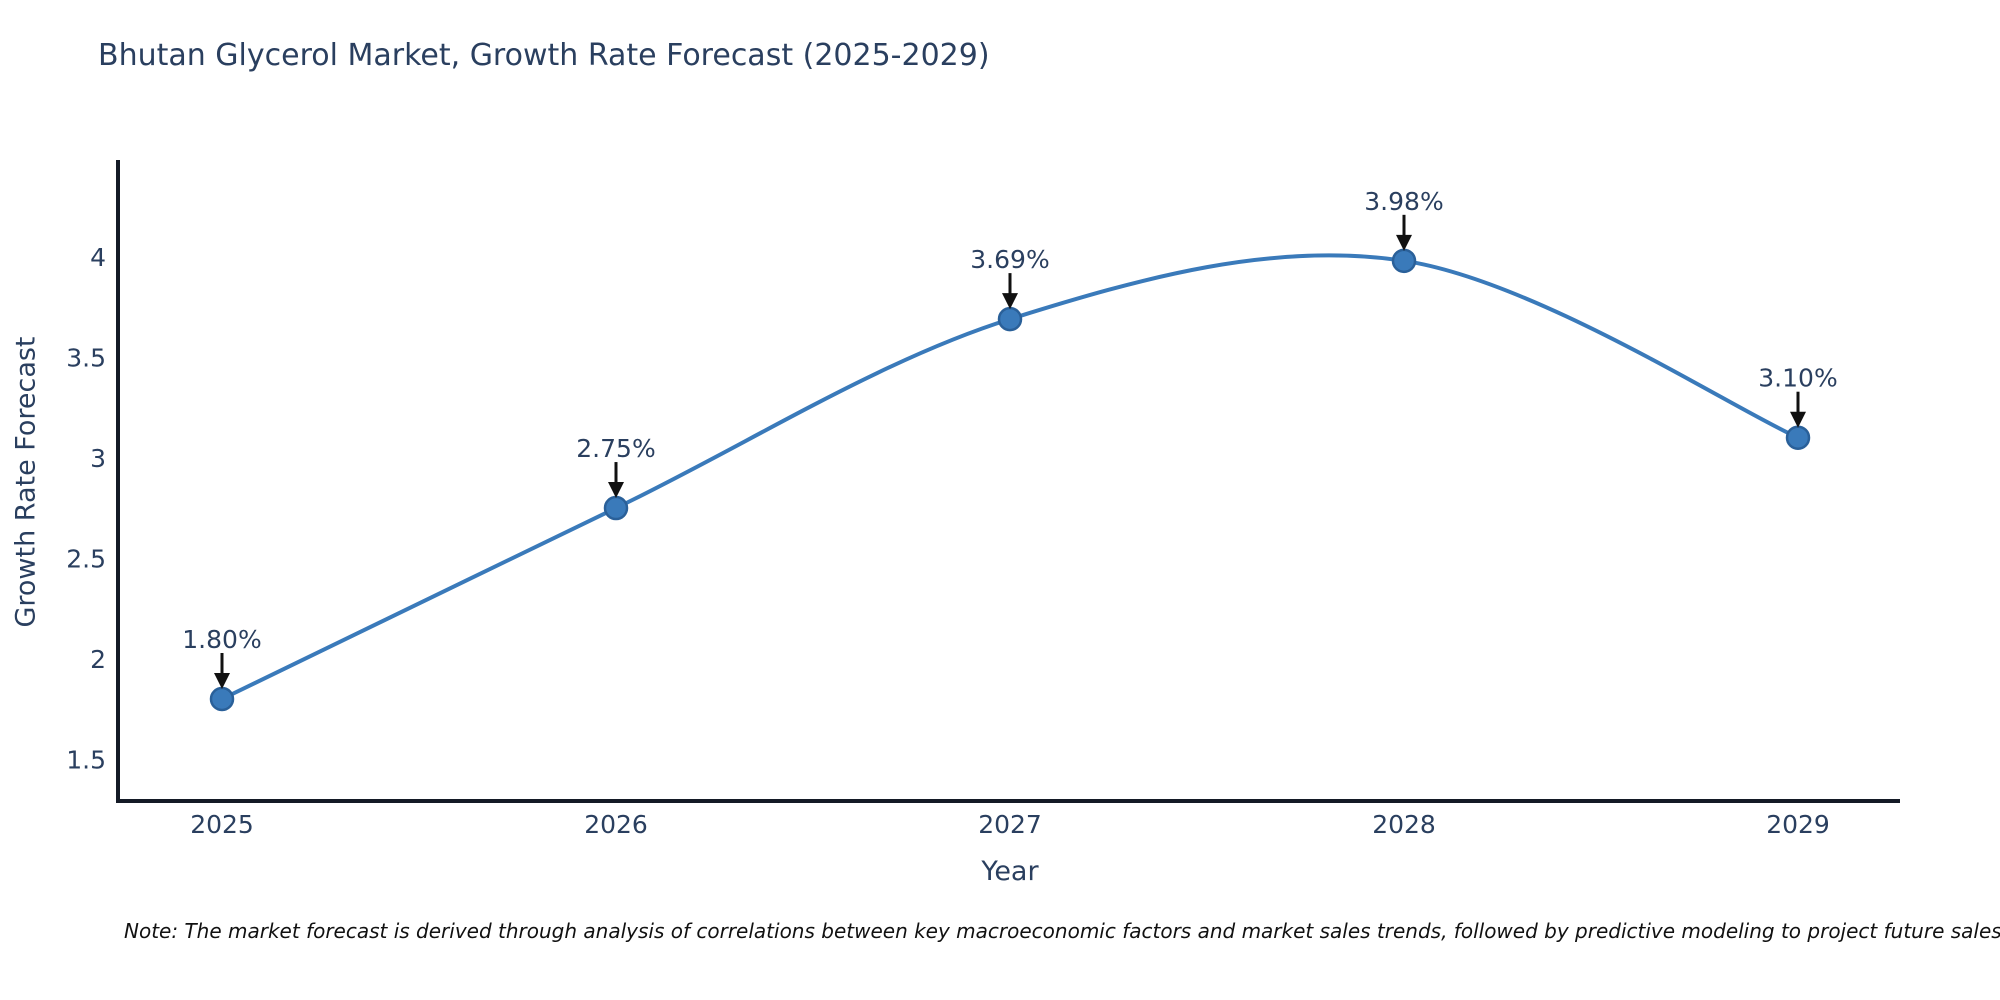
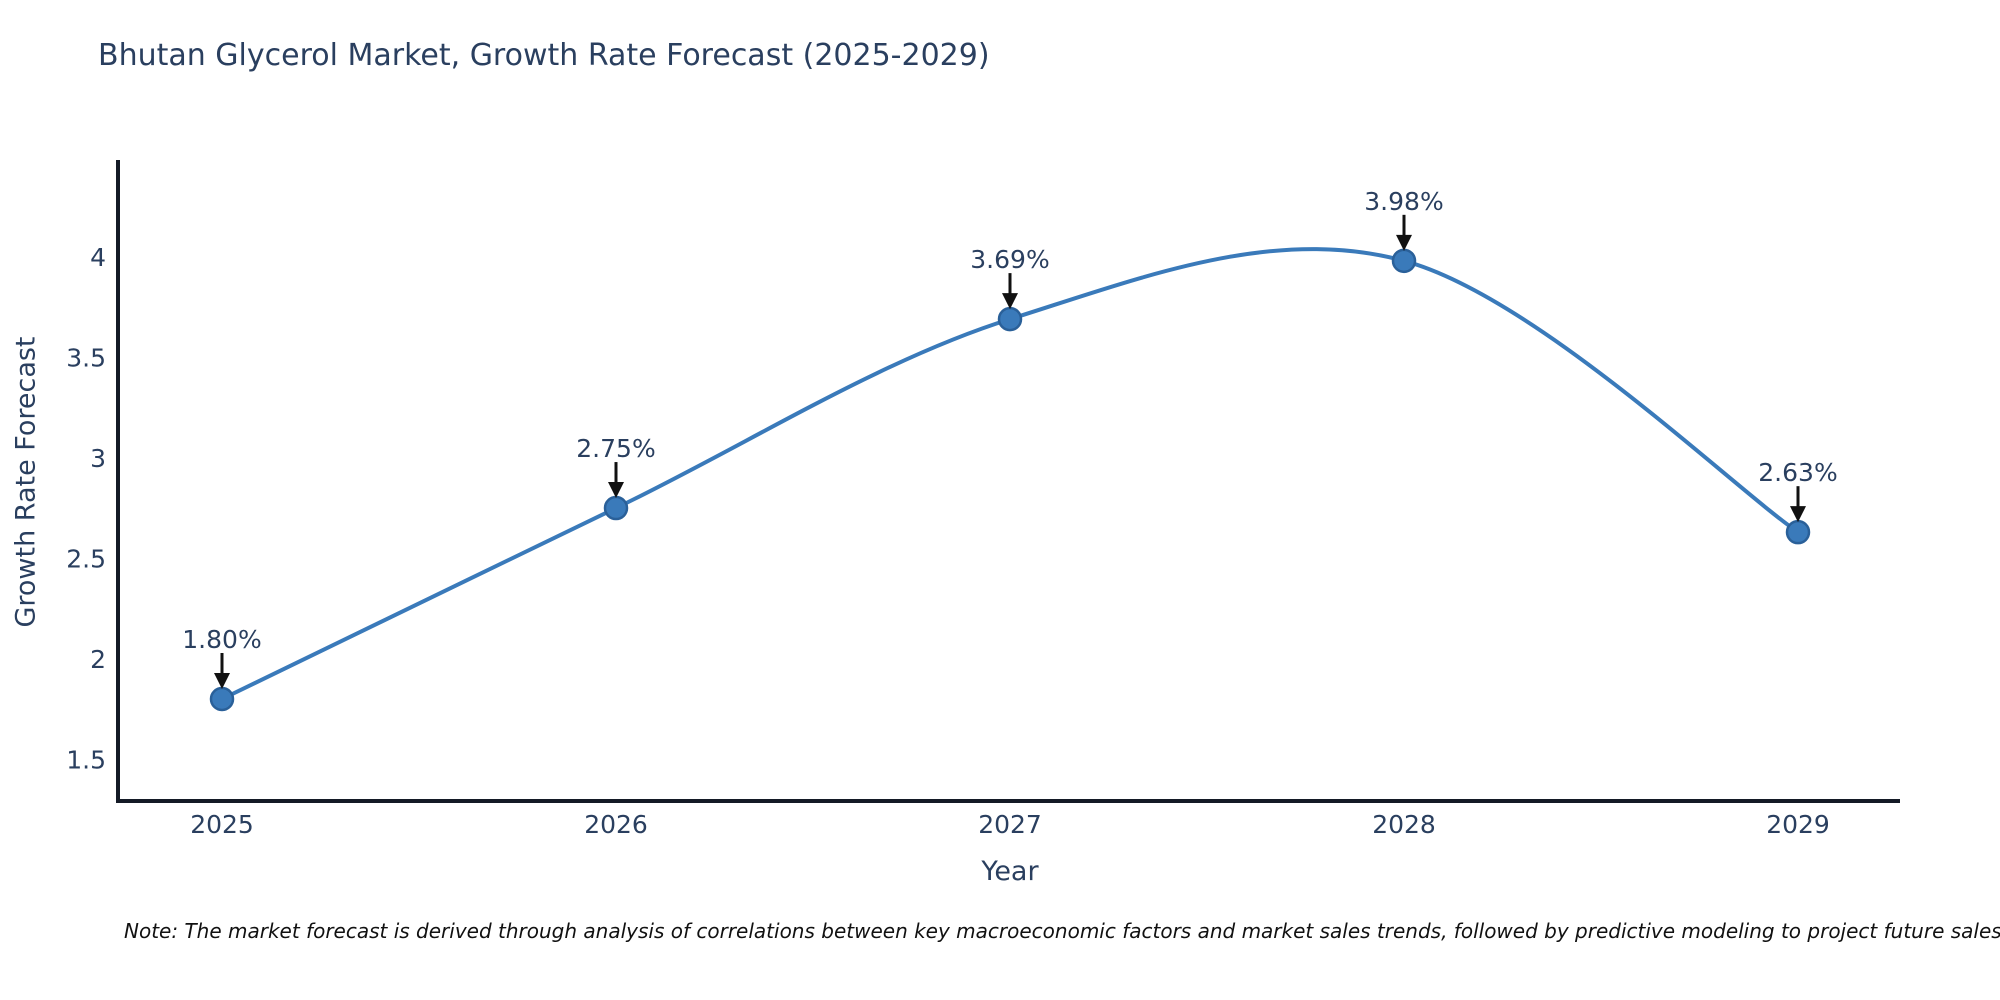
2029: 3.10% -> 2.63%
